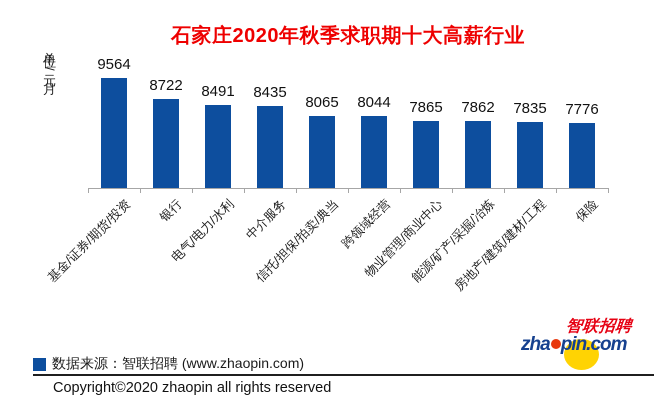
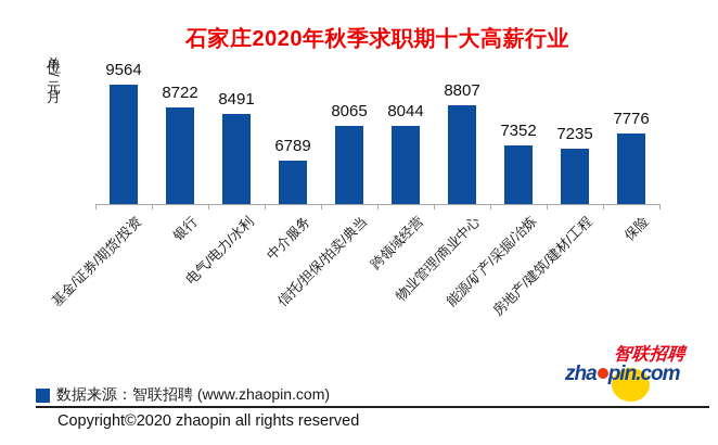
中介服务: 8435 -> 6789
物业管理/商业中心: 7865 -> 8807
能源/矿产/采掘/冶炼: 7862 -> 7352
房地产/建筑/建材/工程: 7835 -> 7235
